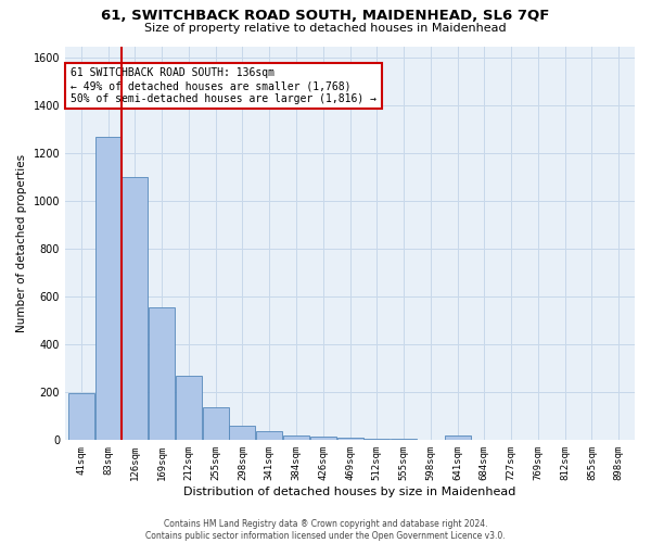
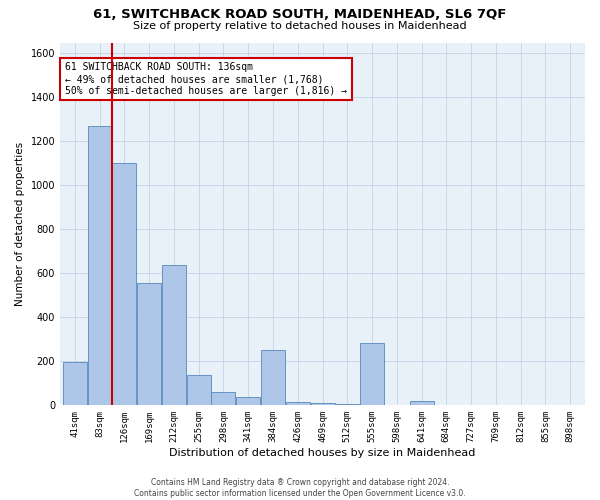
212sqm: 270 -> 635
384sqm: 18 -> 250
555sqm: 4 -> 280
